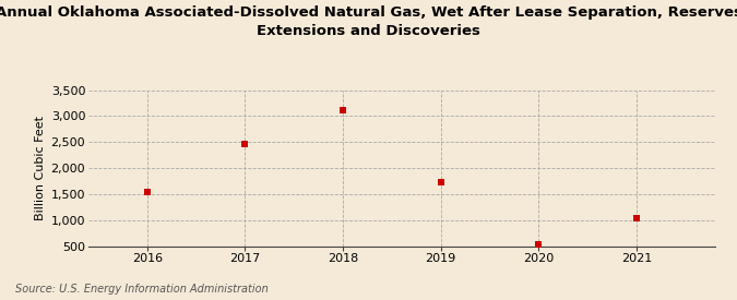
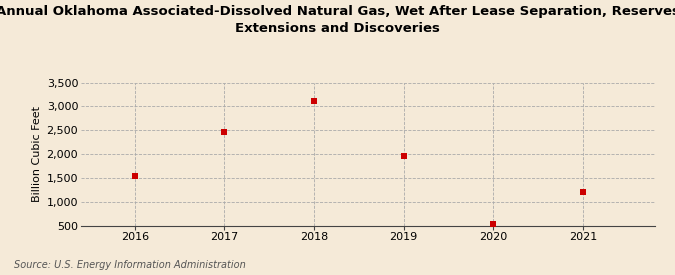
2019: 1,730 -> 1,950
2021: 1,040 -> 1,200
